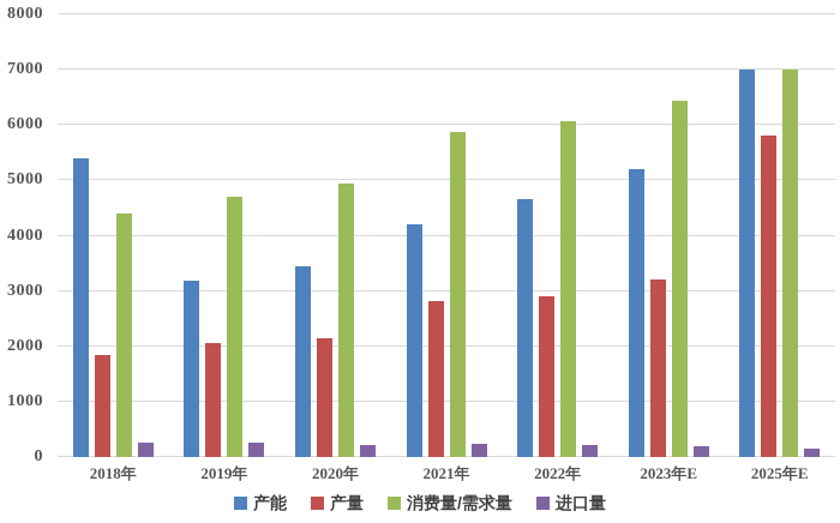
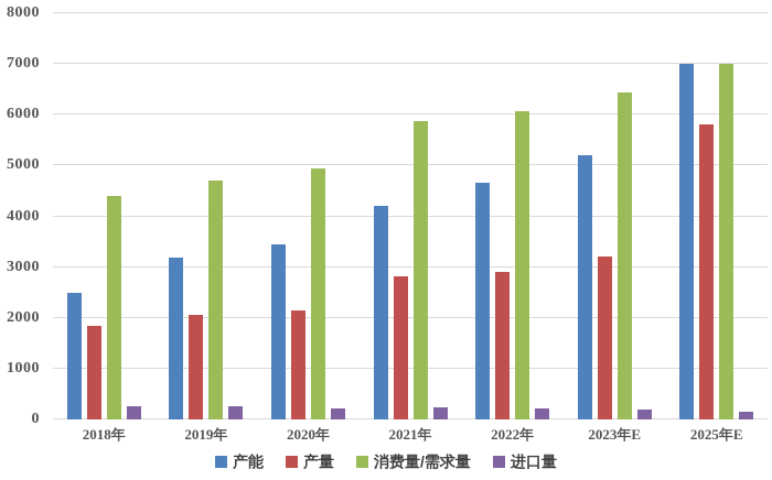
产能/2018年: 5400 -> 2500
